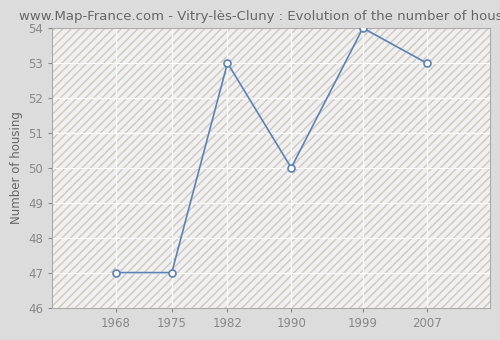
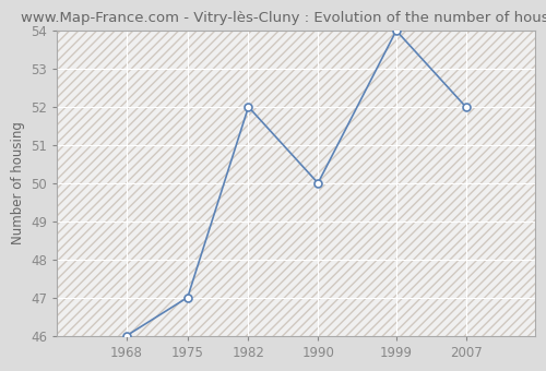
1968: 47 -> 46
1982: 53 -> 52
2007: 53 -> 52
